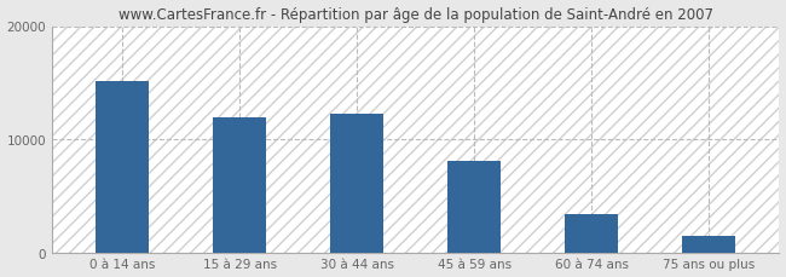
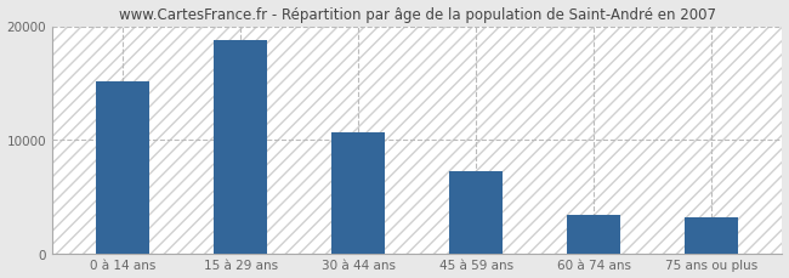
15 à 29 ans: 11900 -> 18800
30 à 44 ans: 12300 -> 10600
45 à 59 ans: 8100 -> 7200
75 ans ou plus: 1500 -> 3200
